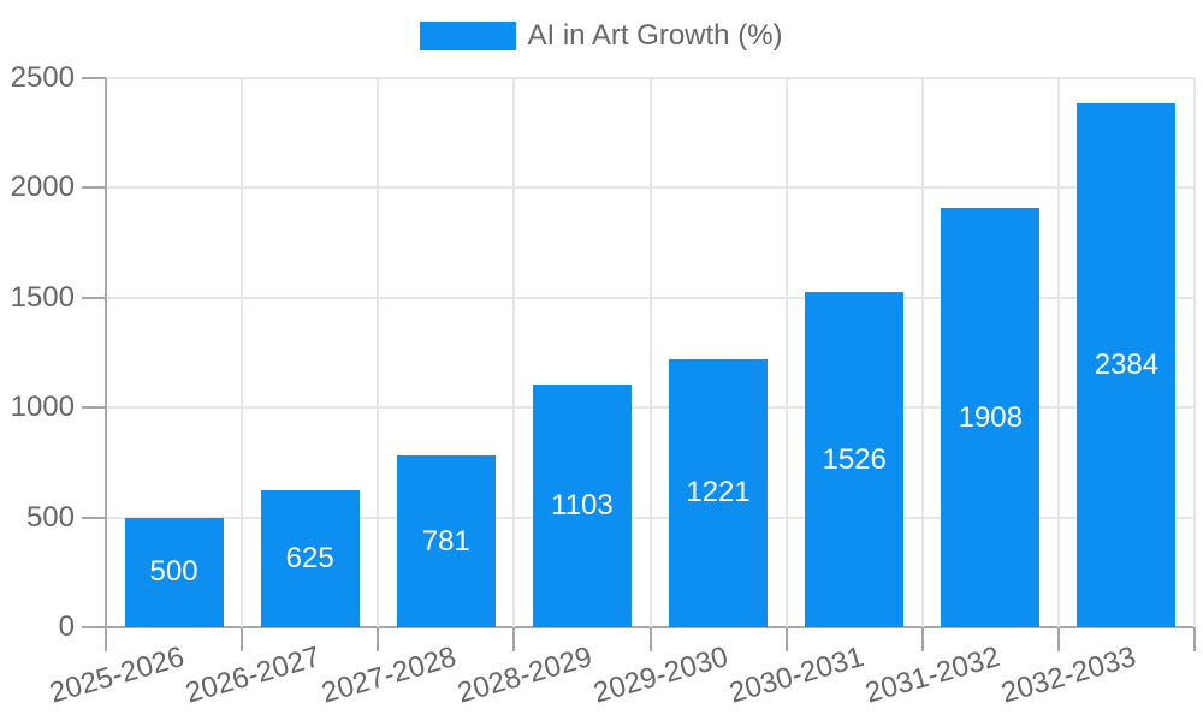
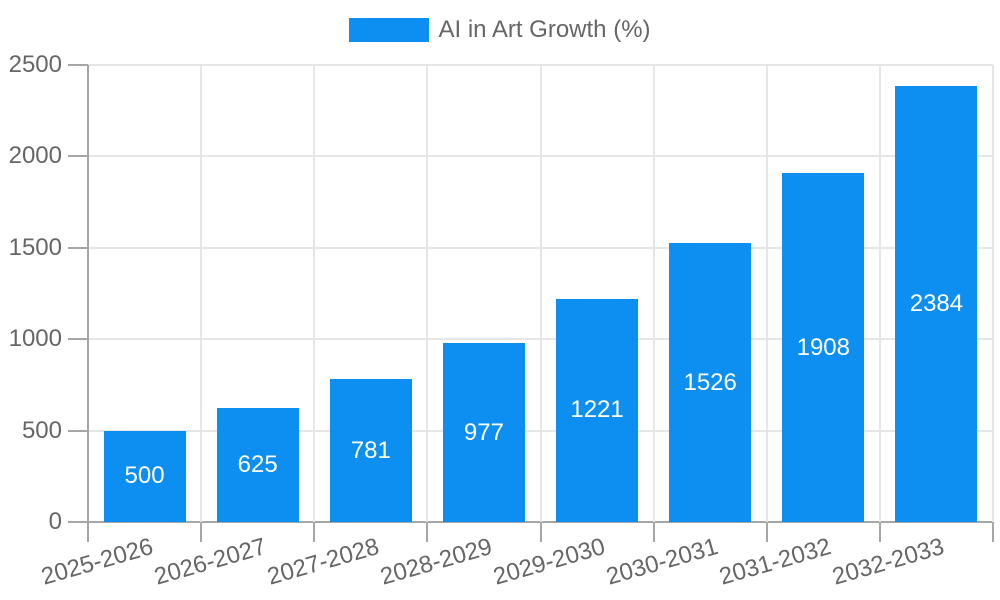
2028-2029: 1103 -> 977
